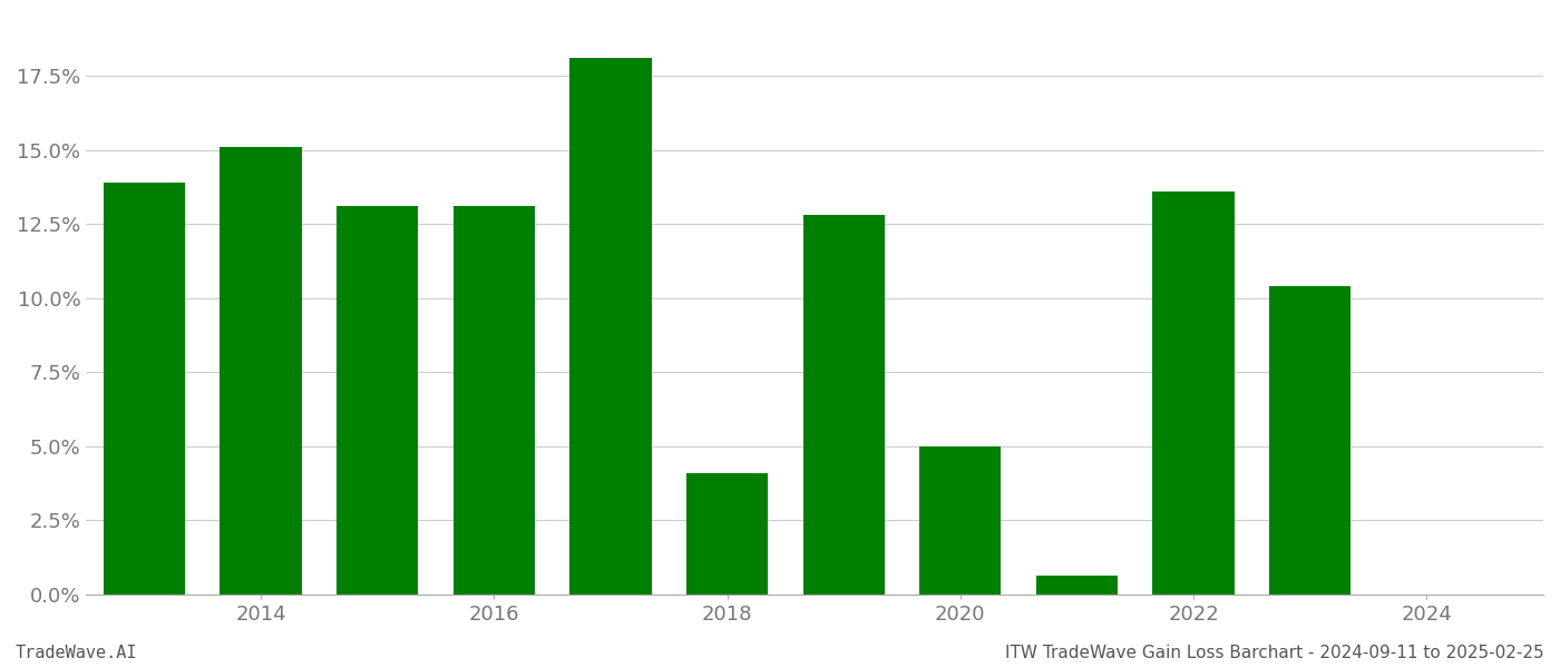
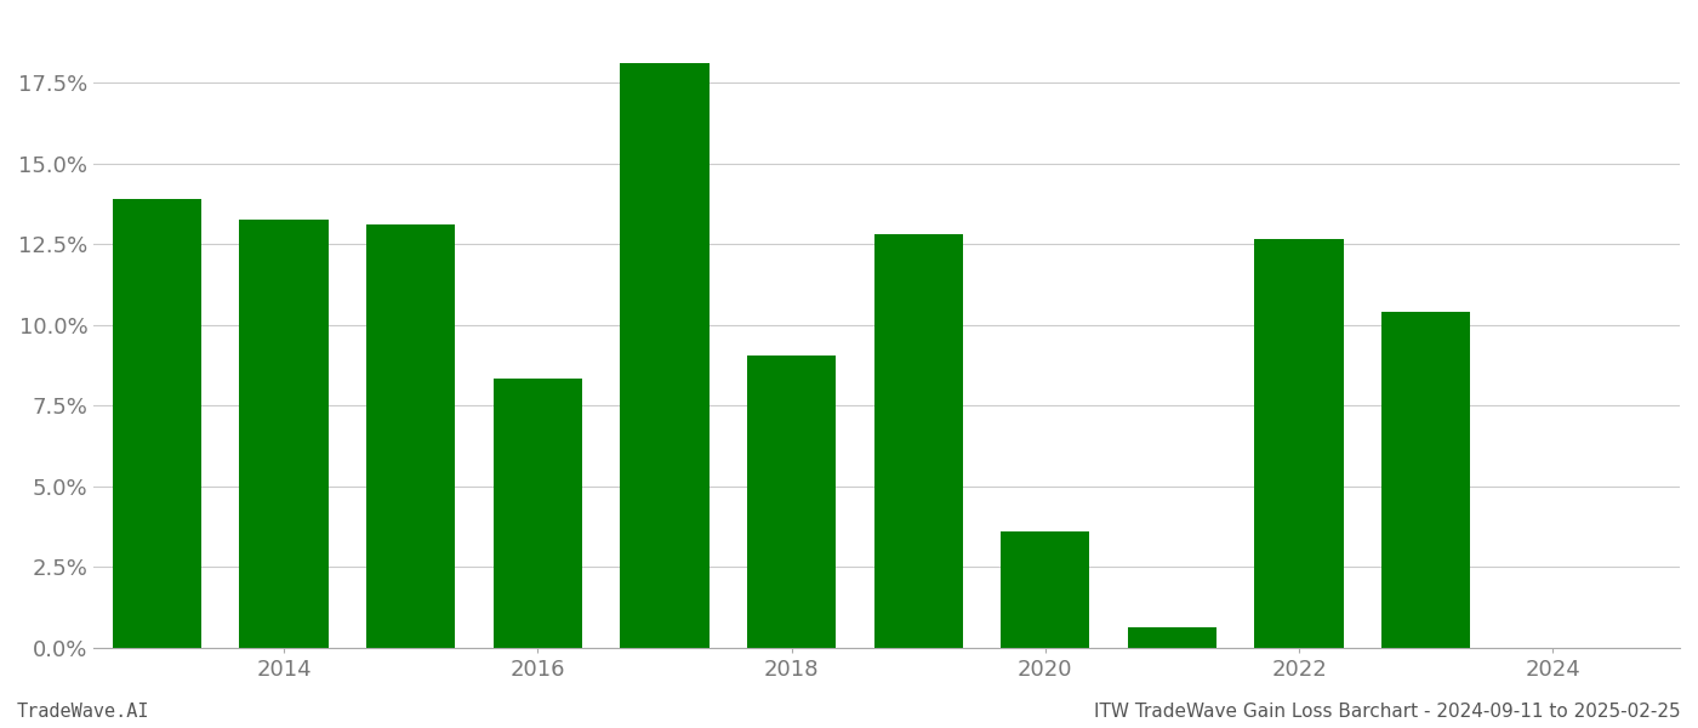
2014: 15.10% -> 13.25%
2016: 13.10% -> 8.35%
2018: 4.10% -> 9.05%
2020: 5.00% -> 3.60%
2022: 13.60% -> 12.65%
